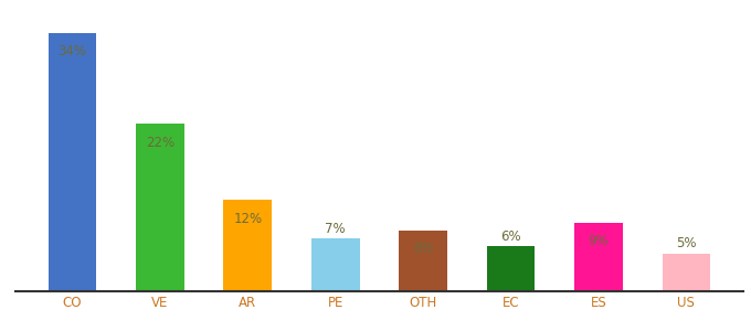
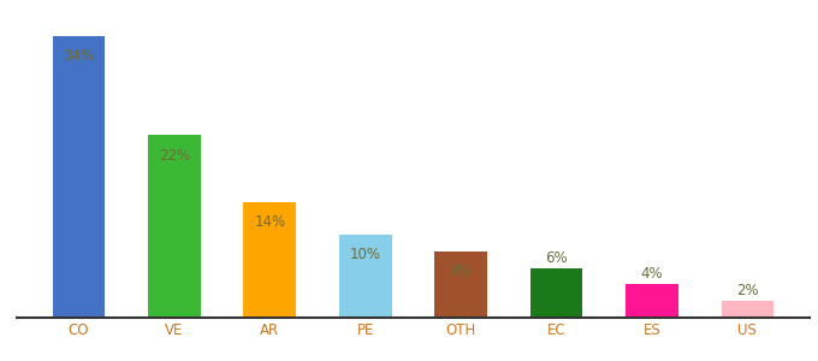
AR: 12% -> 14%
PE: 7% -> 10%
ES: 9% -> 4%
US: 5% -> 2%
